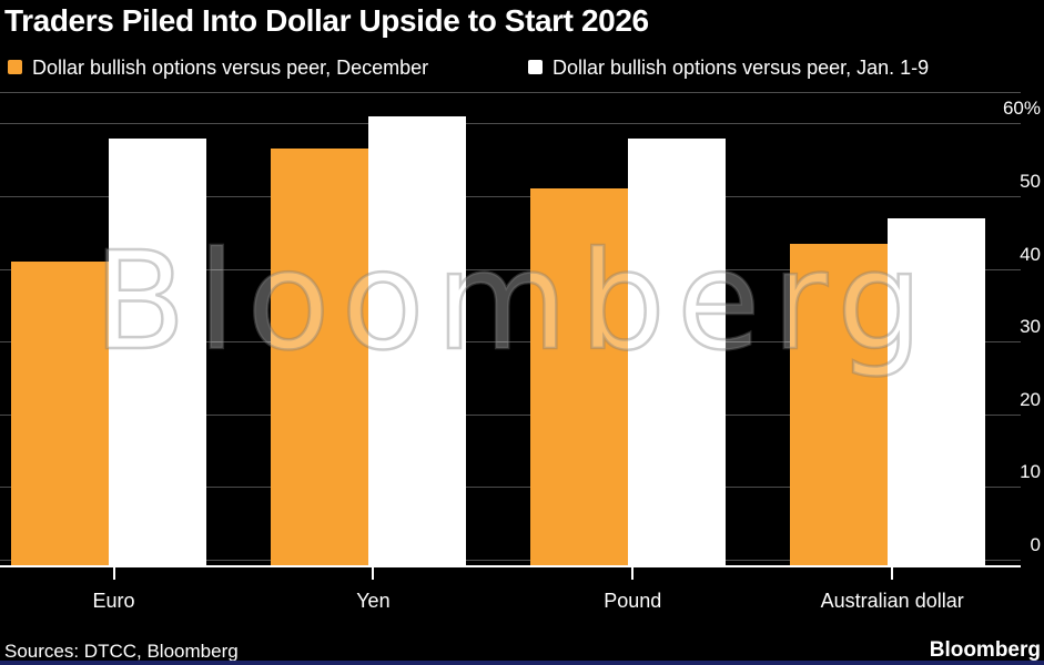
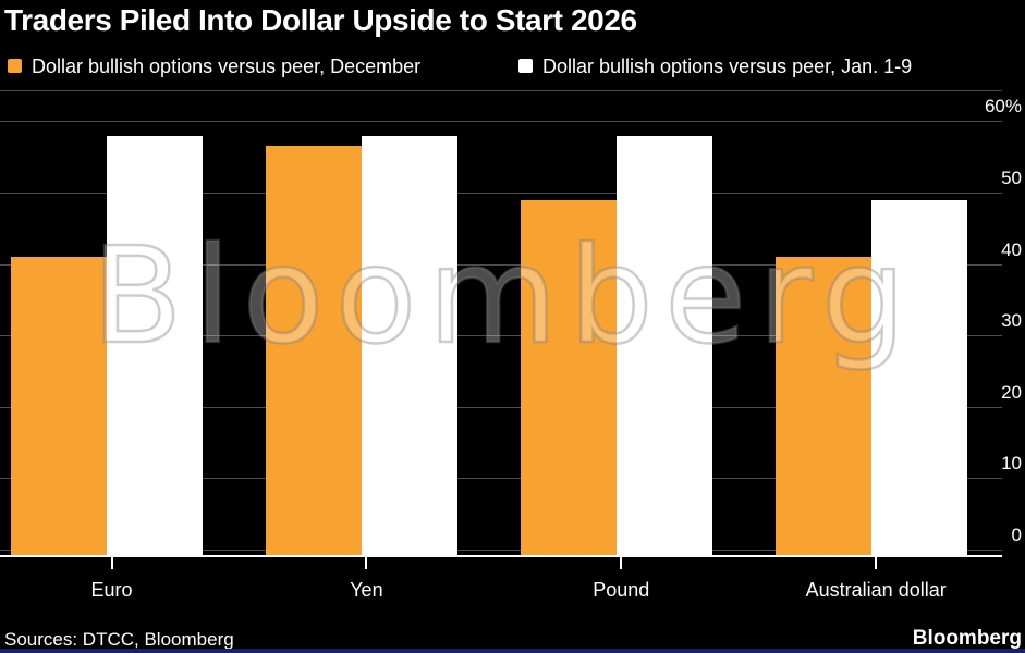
Dollar bullish options versus peer, Jan. 1-9/Yen: 61% -> 58%
Dollar bullish options versus peer, December/Pound: 51% -> 49%
Dollar bullish options versus peer, December/Australian dollar: 44% -> 41%
Dollar bullish options versus peer, Jan. 1-9/Australian dollar: 47% -> 49%
